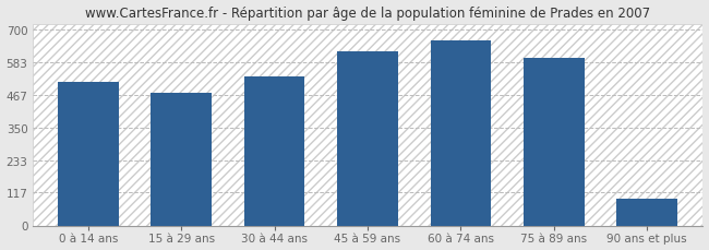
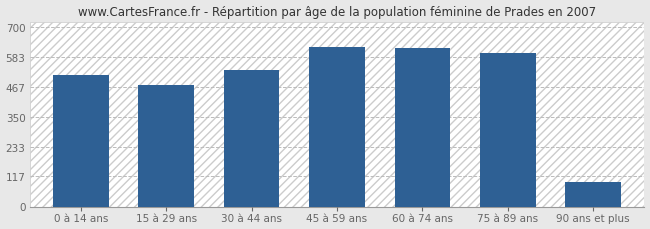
60 à 74 ans: 660 -> 618
